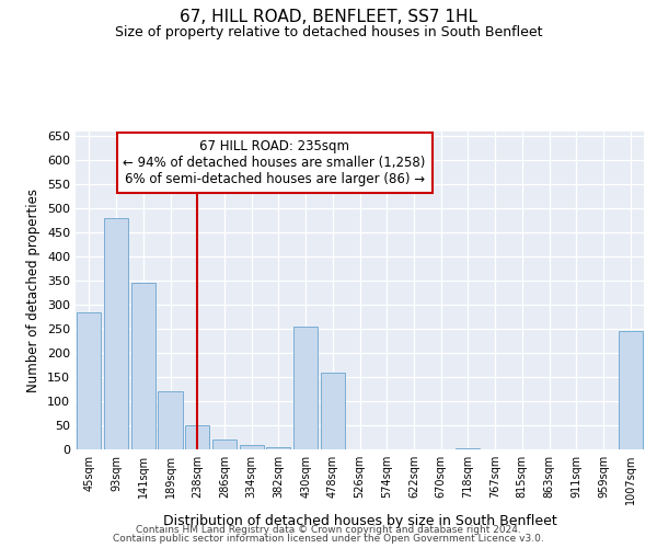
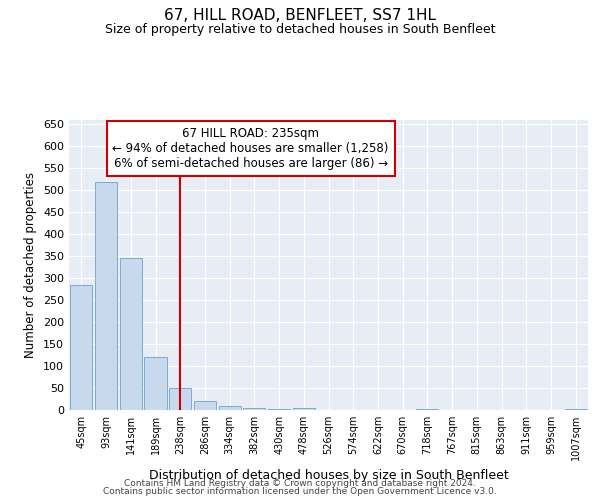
93sqm: 480 -> 520
430sqm: 255 -> 2
478sqm: 160 -> 5
1007sqm: 245 -> 2
